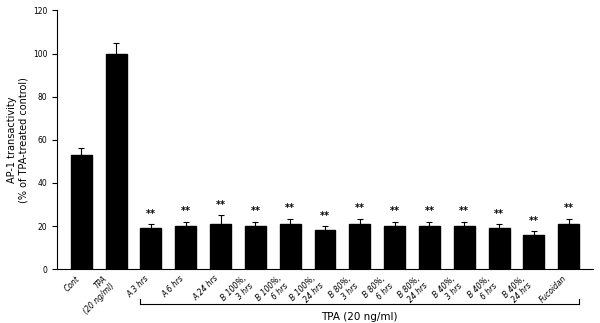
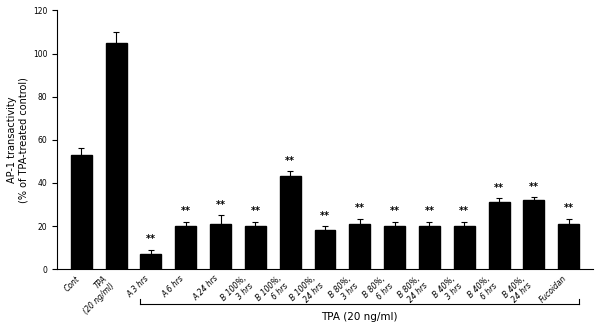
TPA (20 ng/ml): 100 -> 105
A 3 hrs: 19 -> 7
B 100%, 6 hrs: 21 -> 43
B 40%, 6 hrs: 19 -> 31
B 40%, 24 hrs: 16 -> 32
